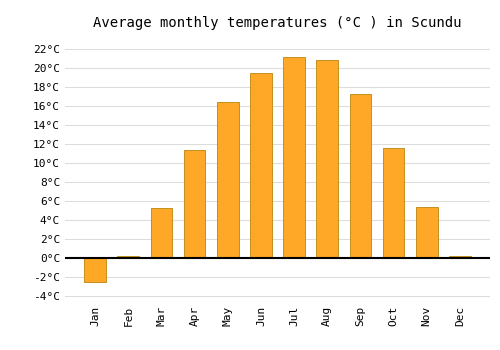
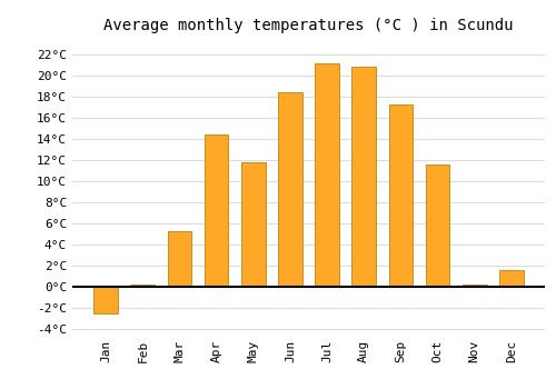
Apr: 11.4°C -> 14.4°C
May: 16.4°C -> 11.8°C
Jun: 19.5°C -> 18.4°C
Nov: 5.4°C -> 0.2°C
Dec: 0.2°C -> 1.6°C
